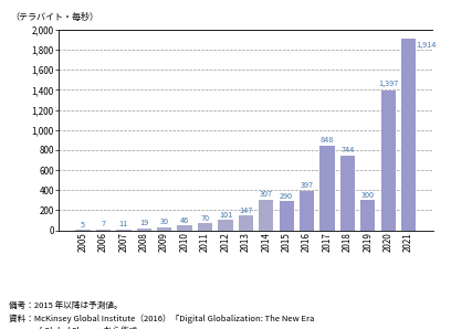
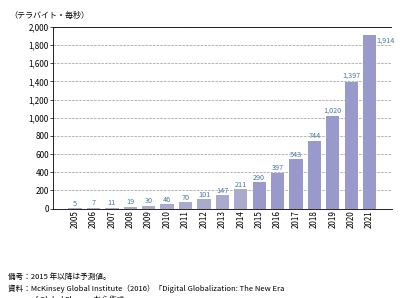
2014: 307 -> 211
2017: 848 -> 543
2019: 300 -> 1,020
